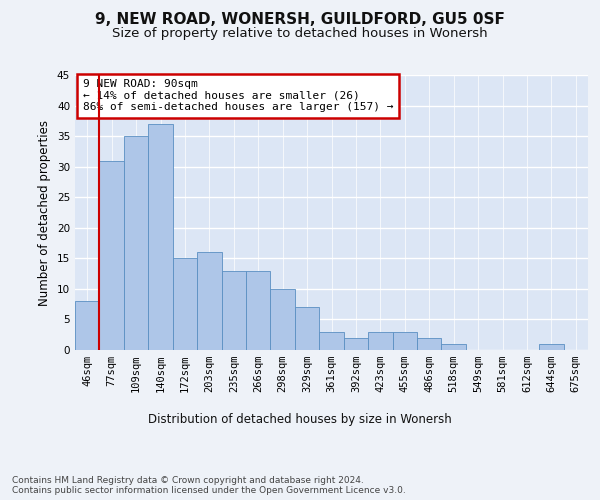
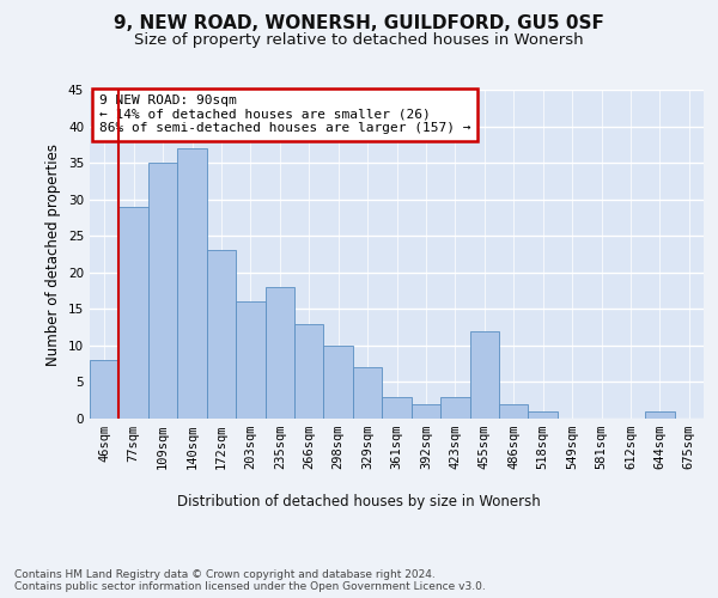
77sqm: 31 -> 29
172sqm: 15 -> 23
235sqm: 13 -> 18
455sqm: 3 -> 12
